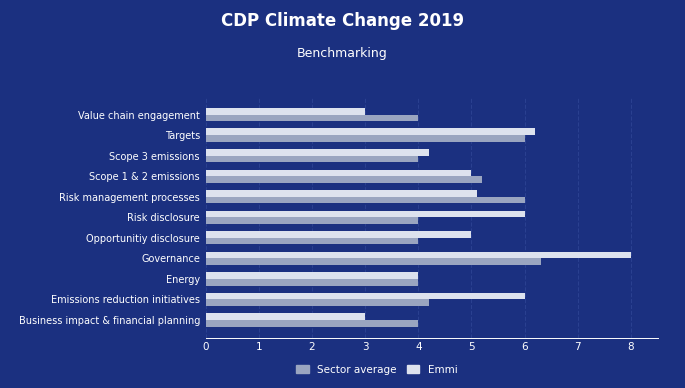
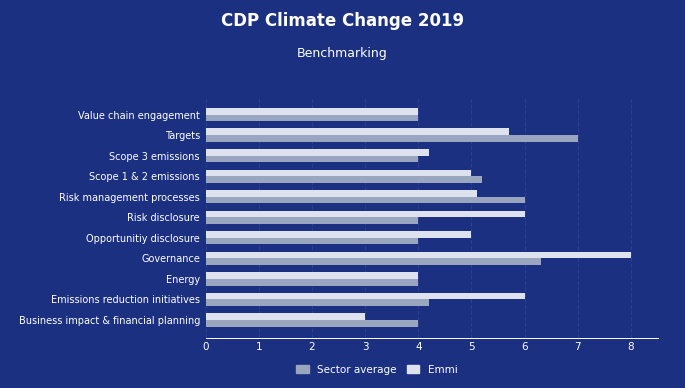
Emmi/Value chain engagement: 3.0 -> 4.0
Emmi/Targets: 6.2 -> 5.7
Sector average/Targets: 6.0 -> 7.0
